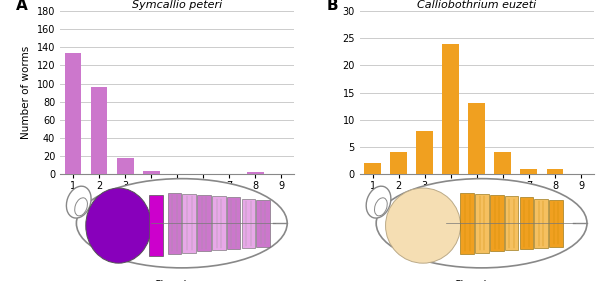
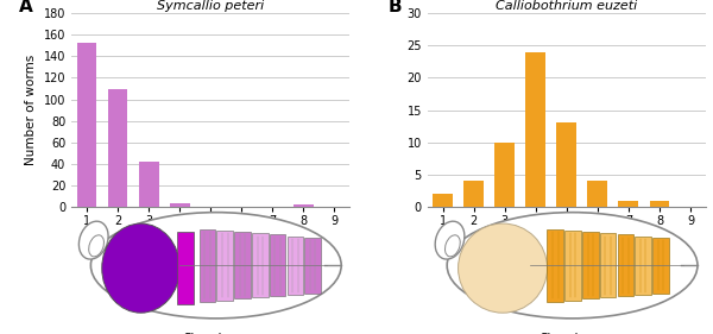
Symcallio peteri/1: 134 -> 153
Symcallio peteri/2: 96 -> 110
Symcallio peteri/3: 18 -> 42
Calliobothrium euzeti/3: 8 -> 10
